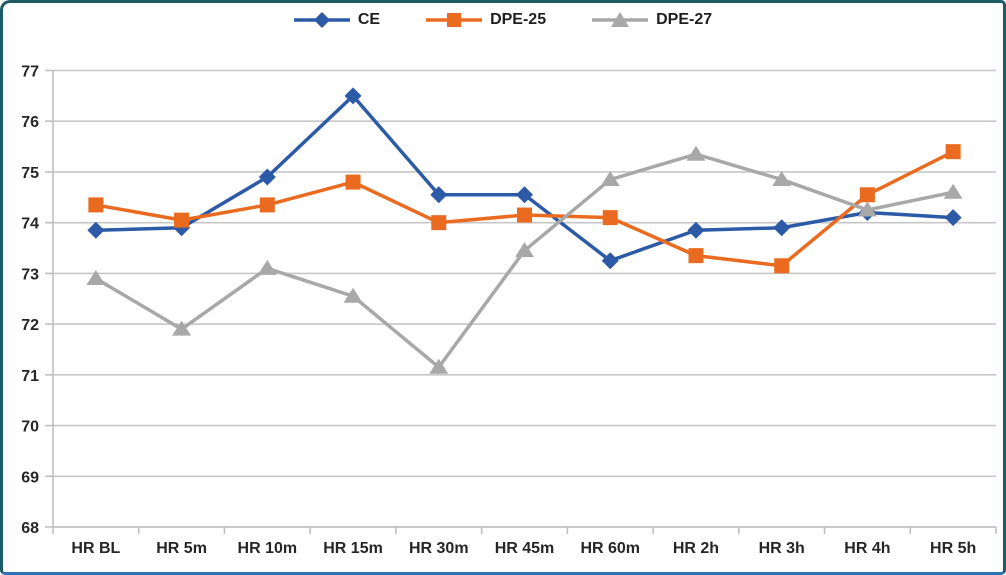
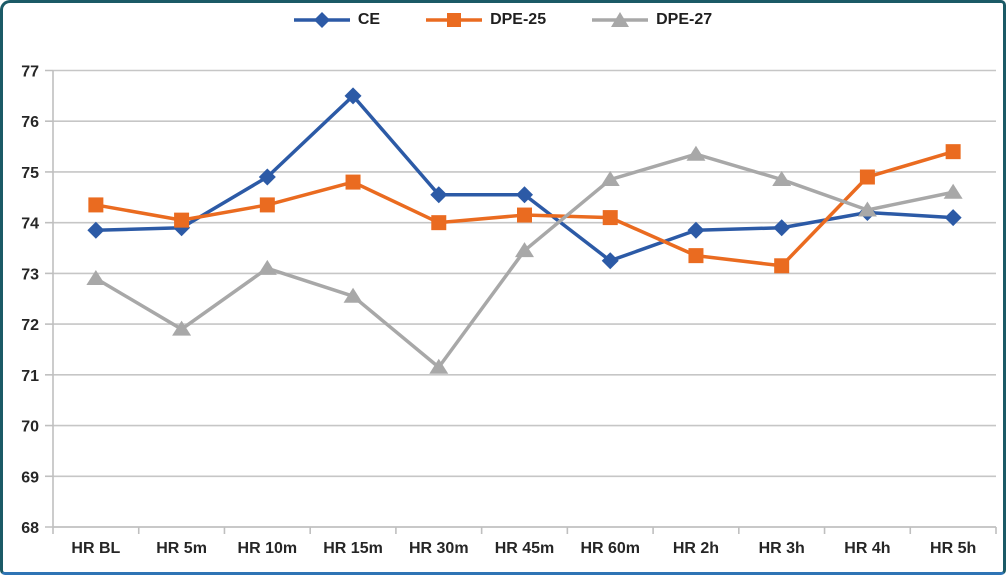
DPE-25/HR 4h: 74.5 -> 74.9
